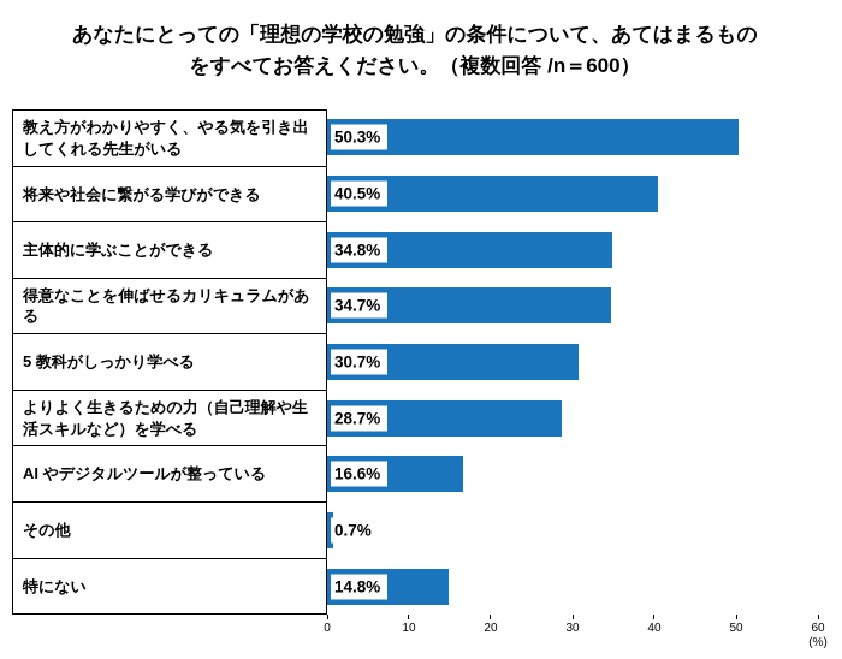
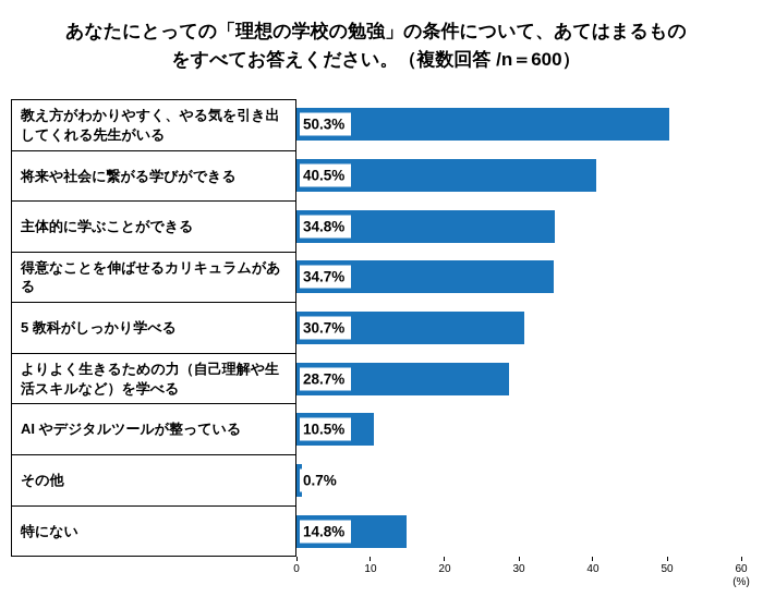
AI やデジタルツールが整っている: 16.6% -> 10.5%
